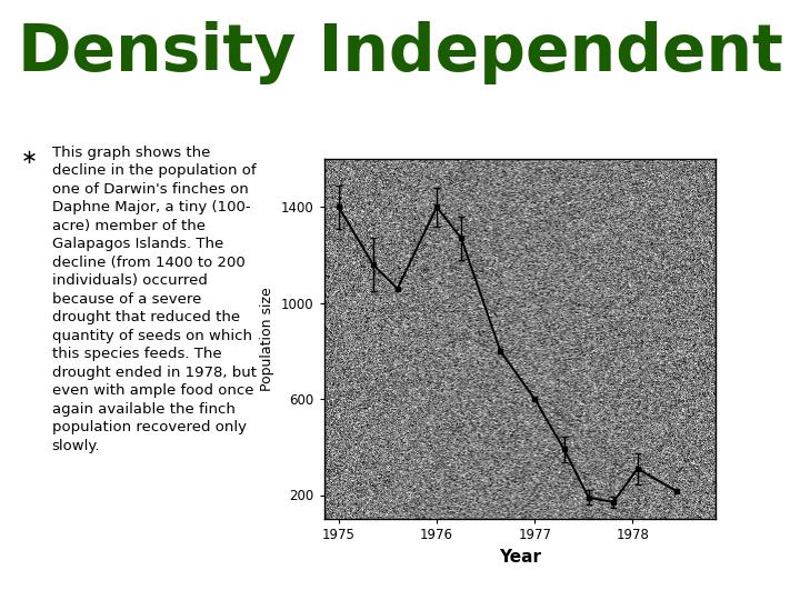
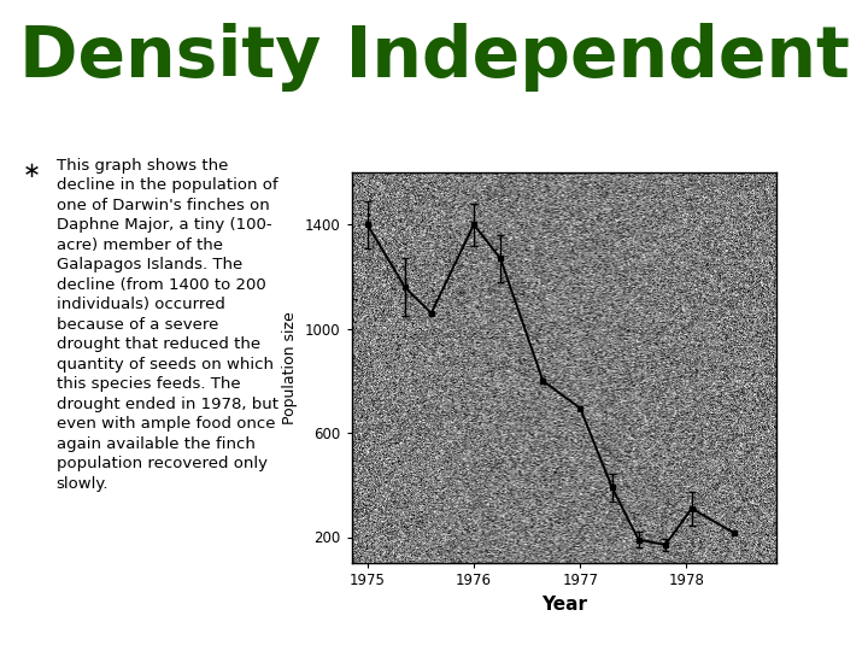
1977: 600 -> 695
